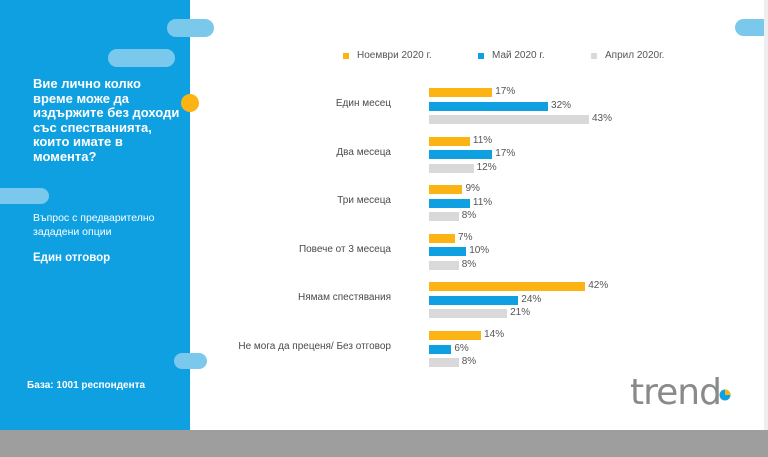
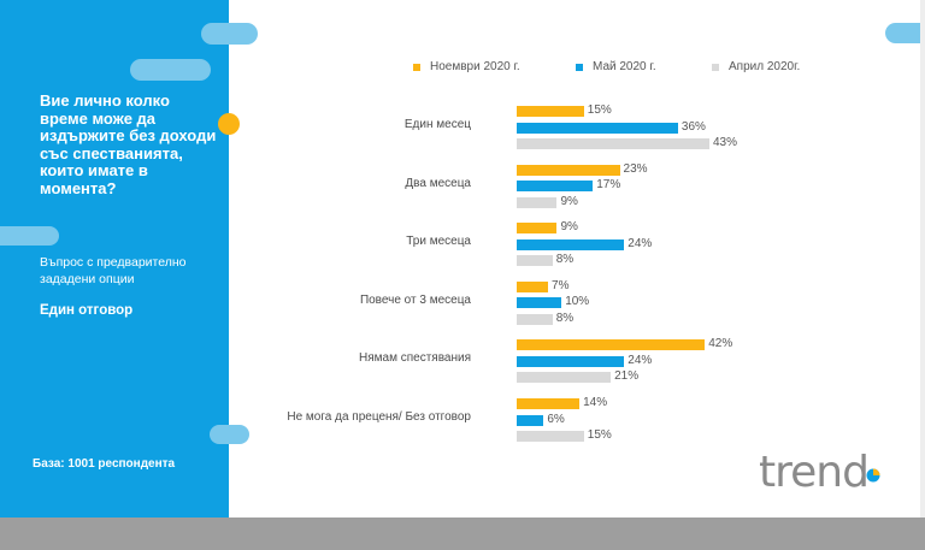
Ноември 2020 г./Един месец: 17% -> 15%
Май 2020 г./Един месец: 32% -> 36%
Ноември 2020 г./Два месеца: 11% -> 23%
Април 2020г./Два месеца: 12% -> 9%
Май 2020 г./Три месеца: 11% -> 24%
Април 2020г./Не мога да преценя/ Без отговор: 8% -> 15%
